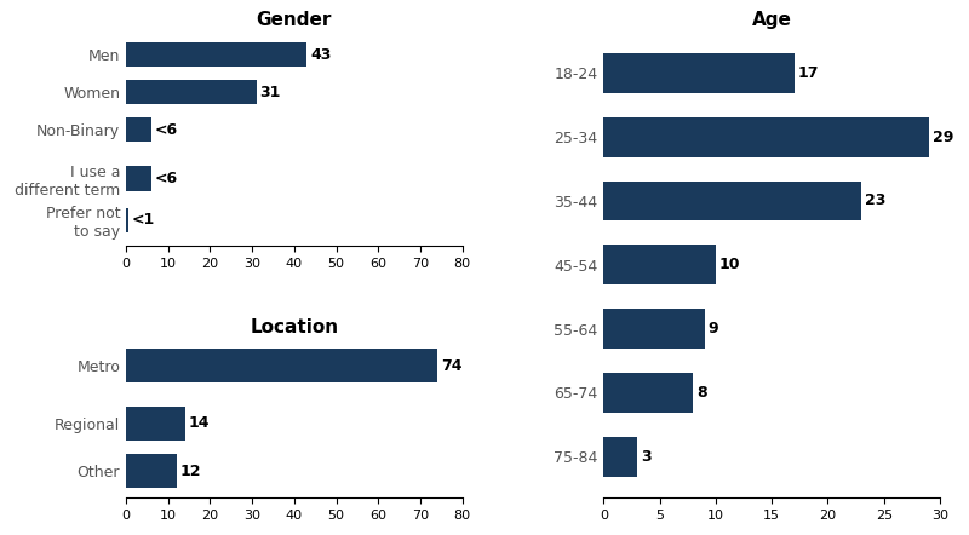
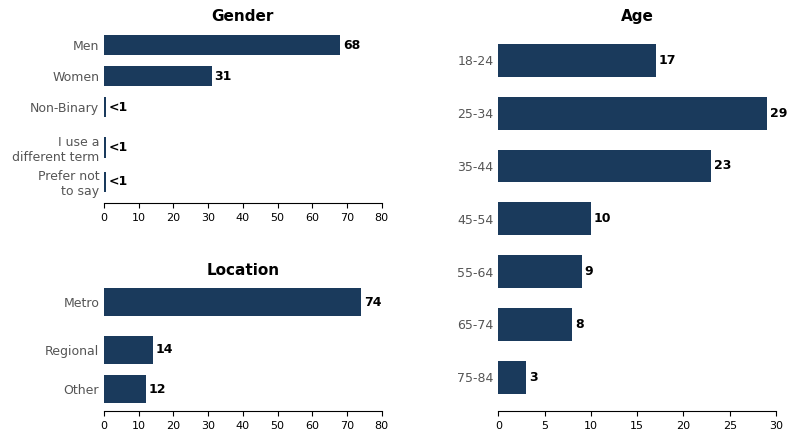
Gender/Men: 43 -> 68
Gender/Non-Binary: <6 -> <1
Gender/I use a different term: <6 -> <1
